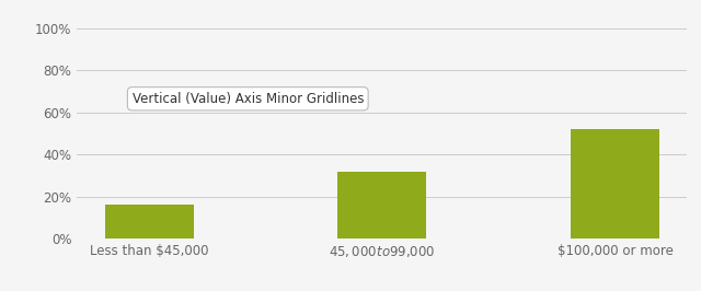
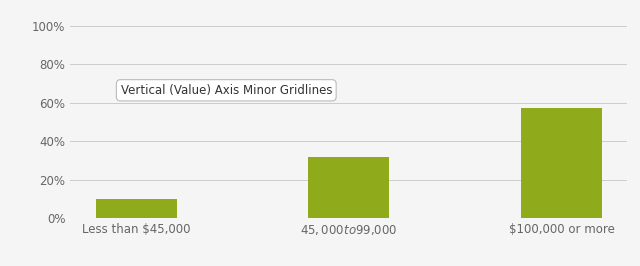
Less than $45,000: 16% -> 10%
$100,000 or more: 52% -> 57%
